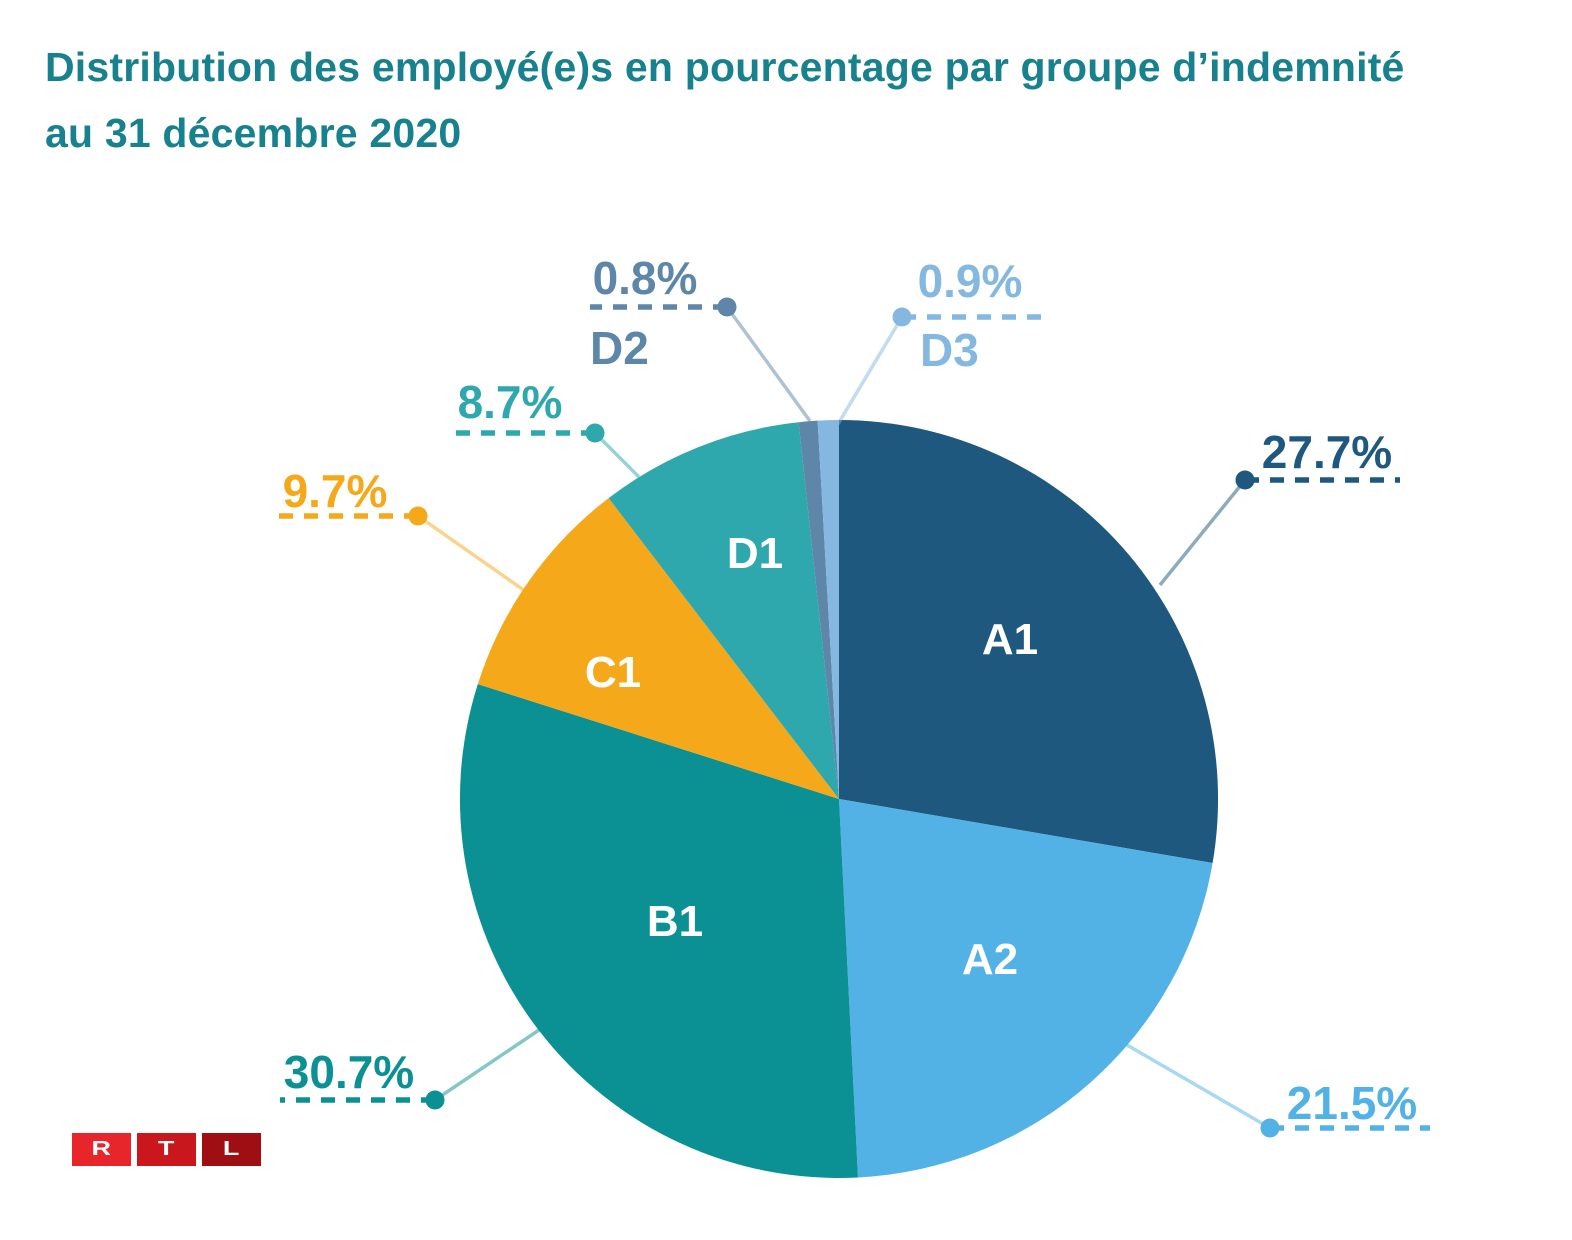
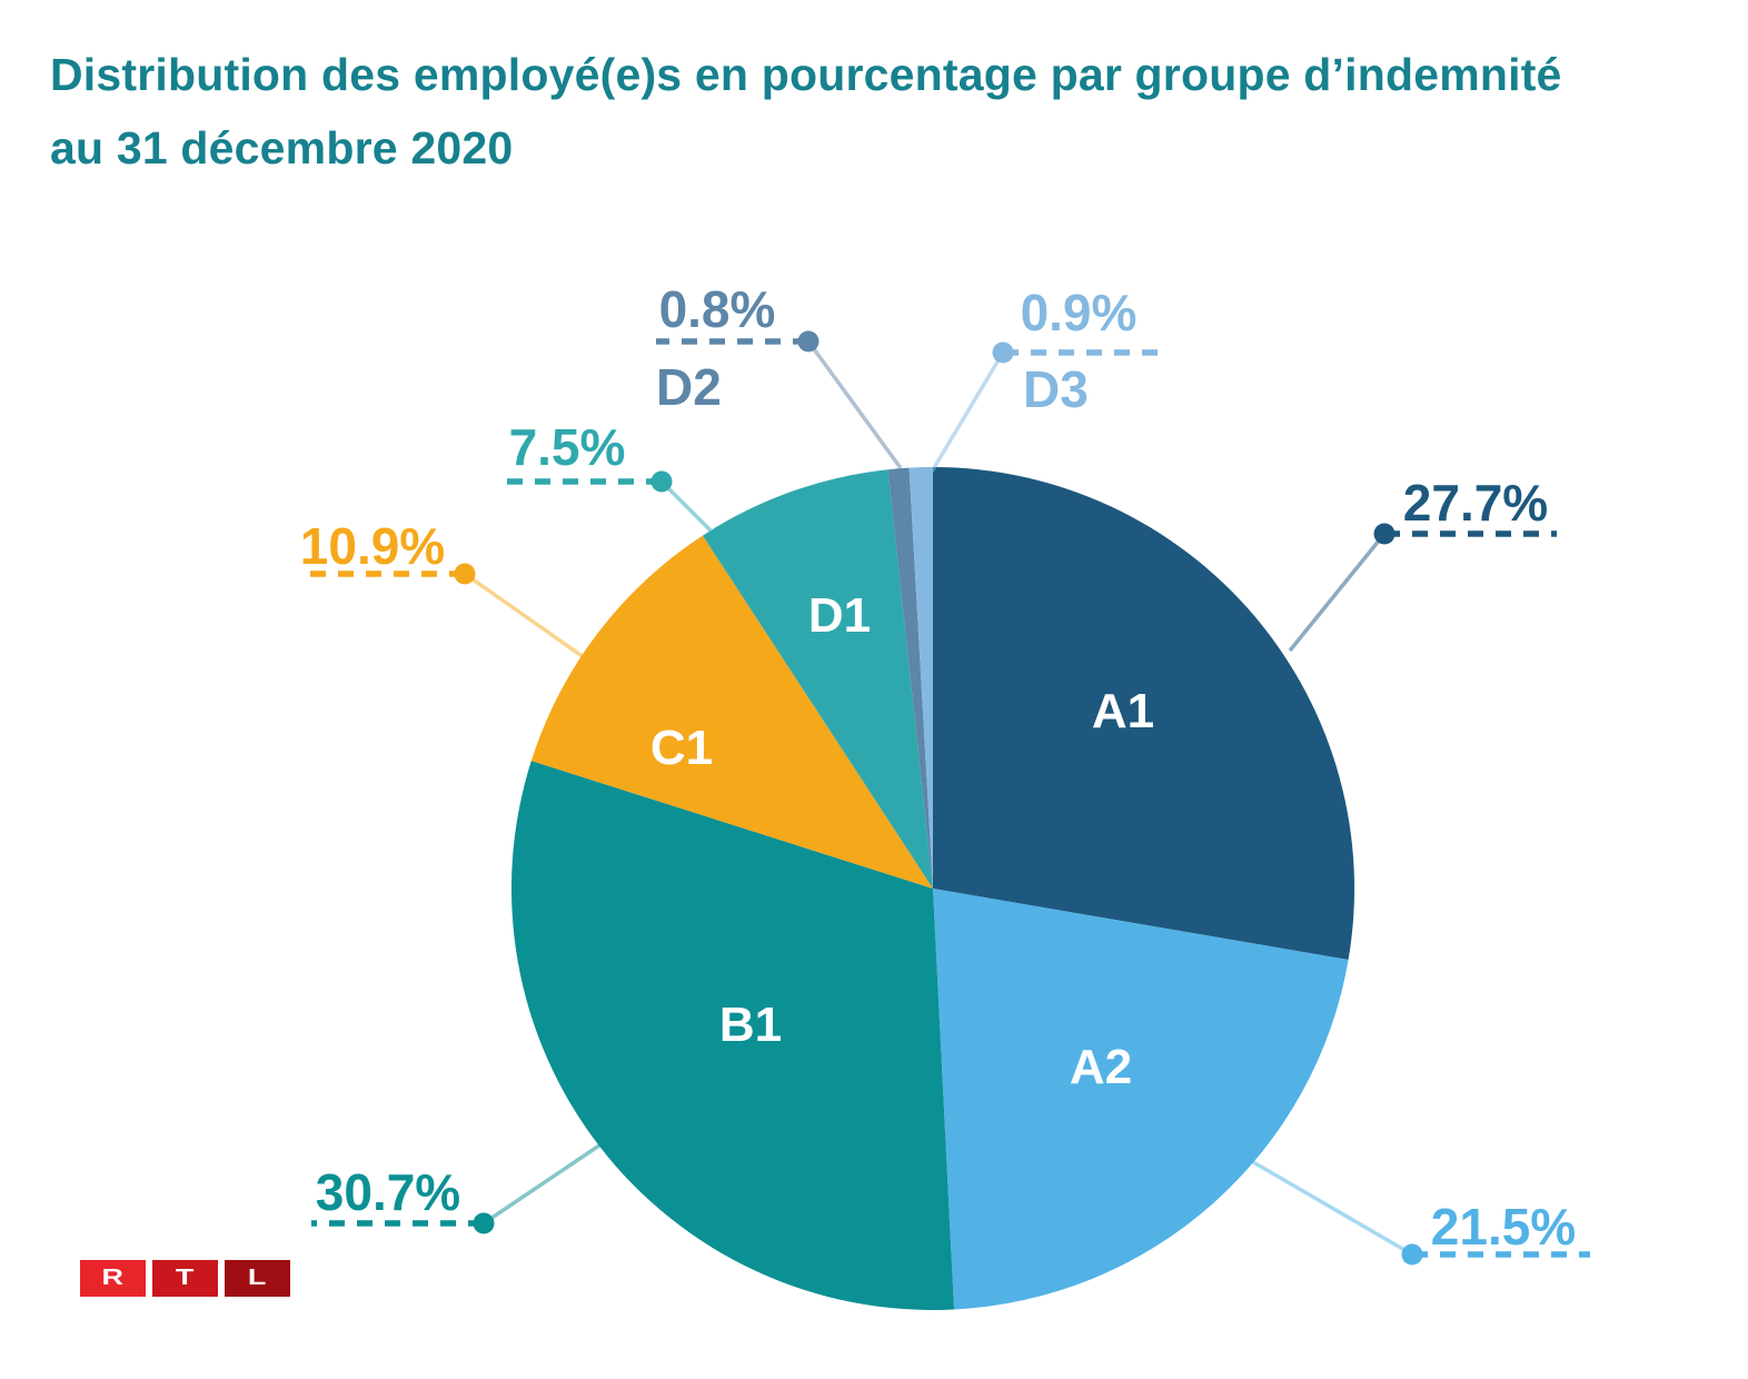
C1: 9.7% -> 10.9%
D1: 8.7% -> 7.5%
